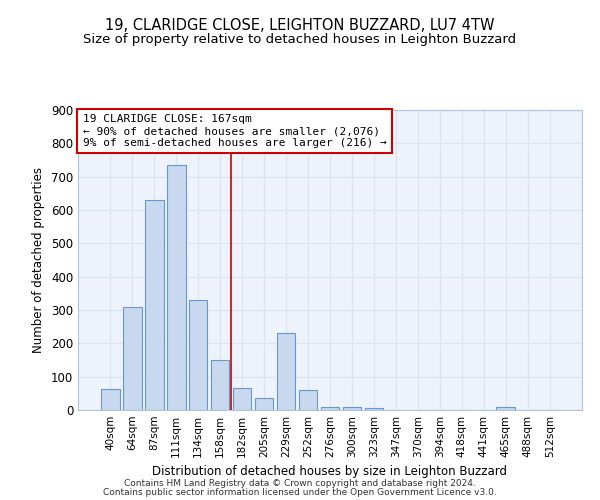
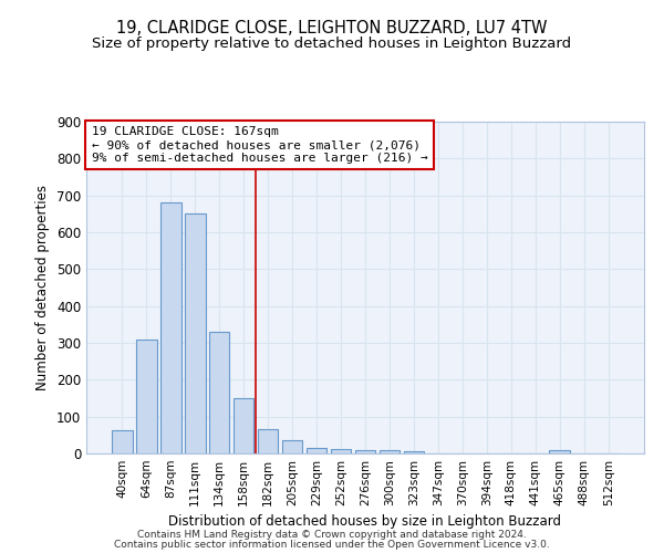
87sqm: 630 -> 682
111sqm: 735 -> 650
229sqm: 230 -> 15
252sqm: 60 -> 12
